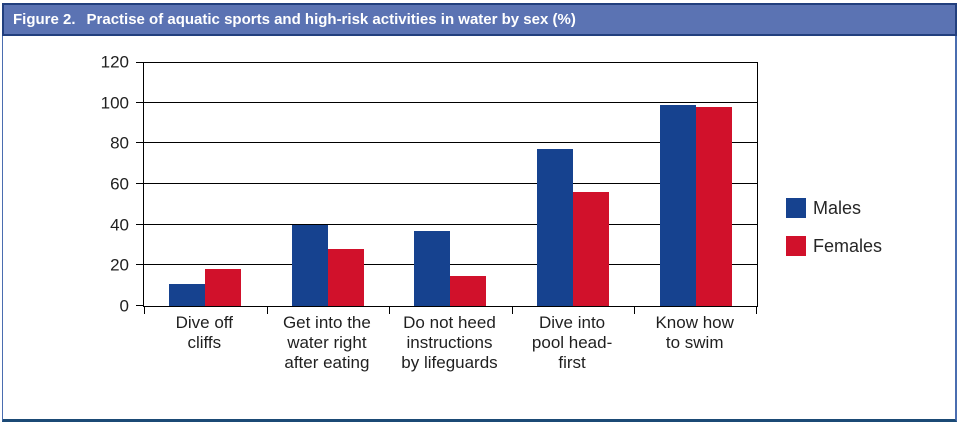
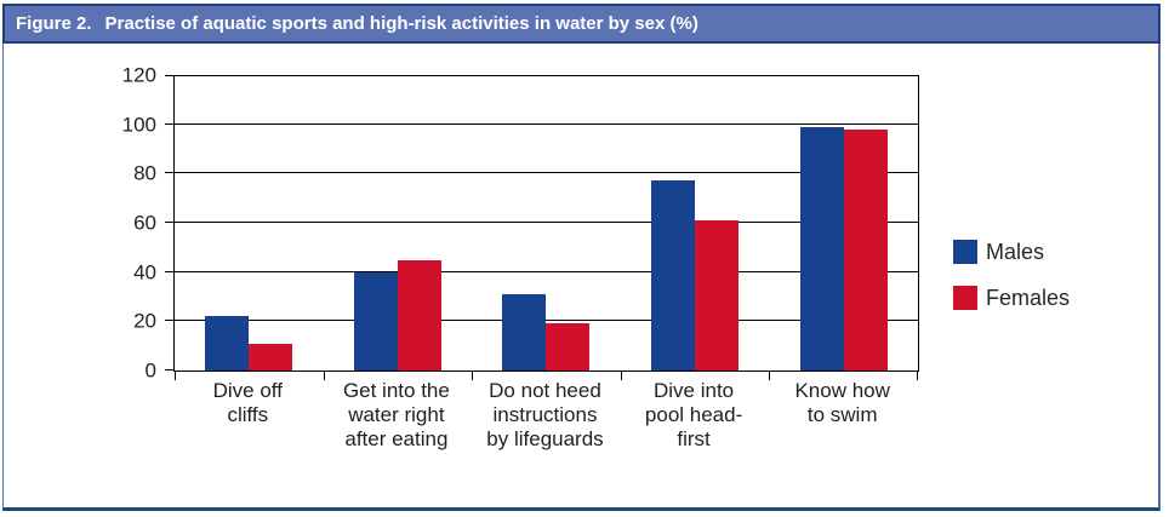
Males/Dive off cliffs: 11 -> 22
Females/Dive off cliffs: 18 -> 11
Females/Get into the water right after eating: 28 -> 45
Males/Do not heed instructions by lifeguards: 37 -> 31
Females/Do not heed instructions by lifeguards: 15 -> 19
Females/Dive into pool head- first: 56 -> 61
